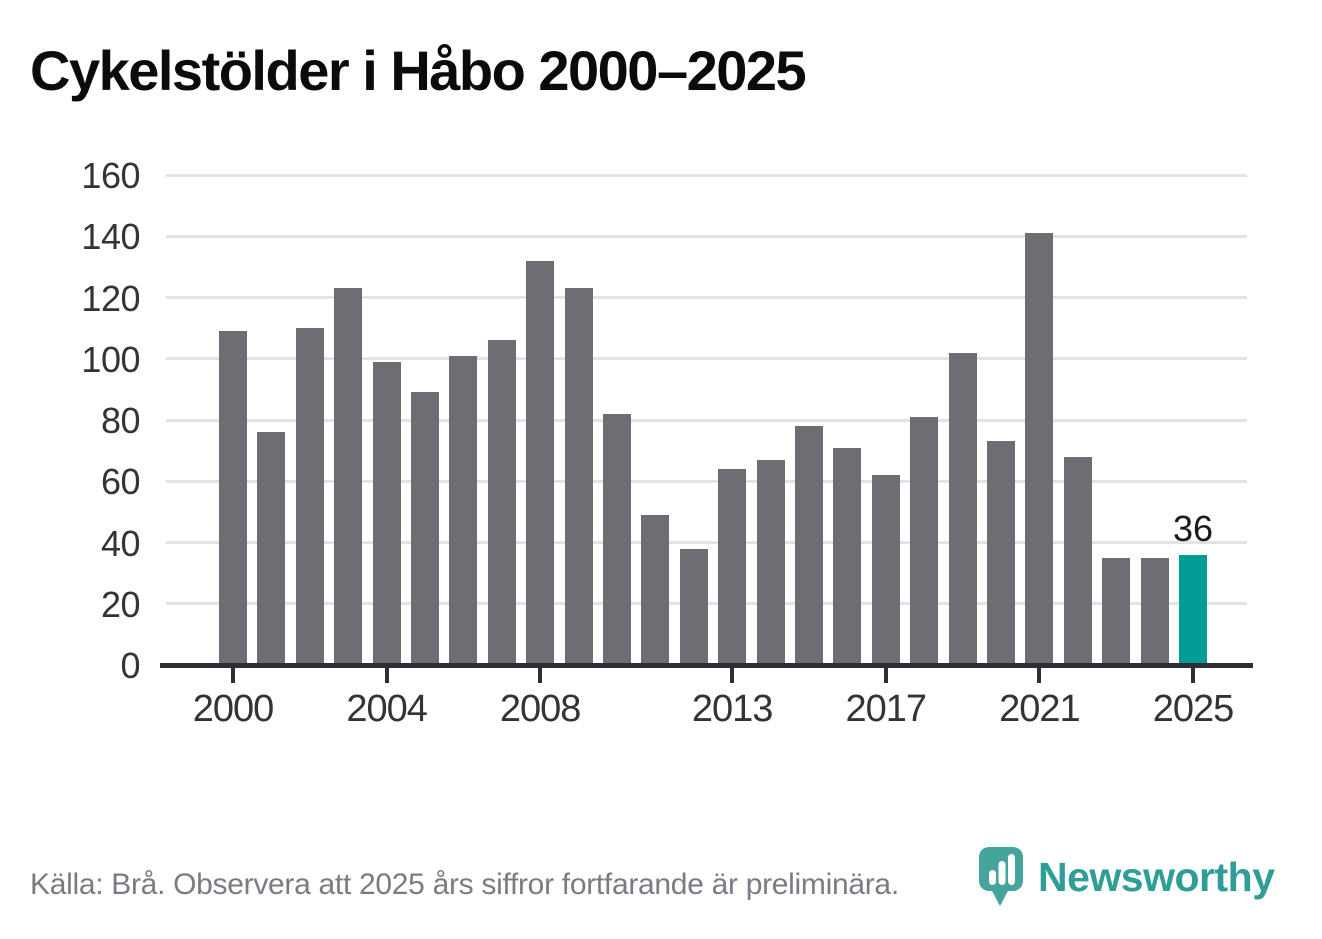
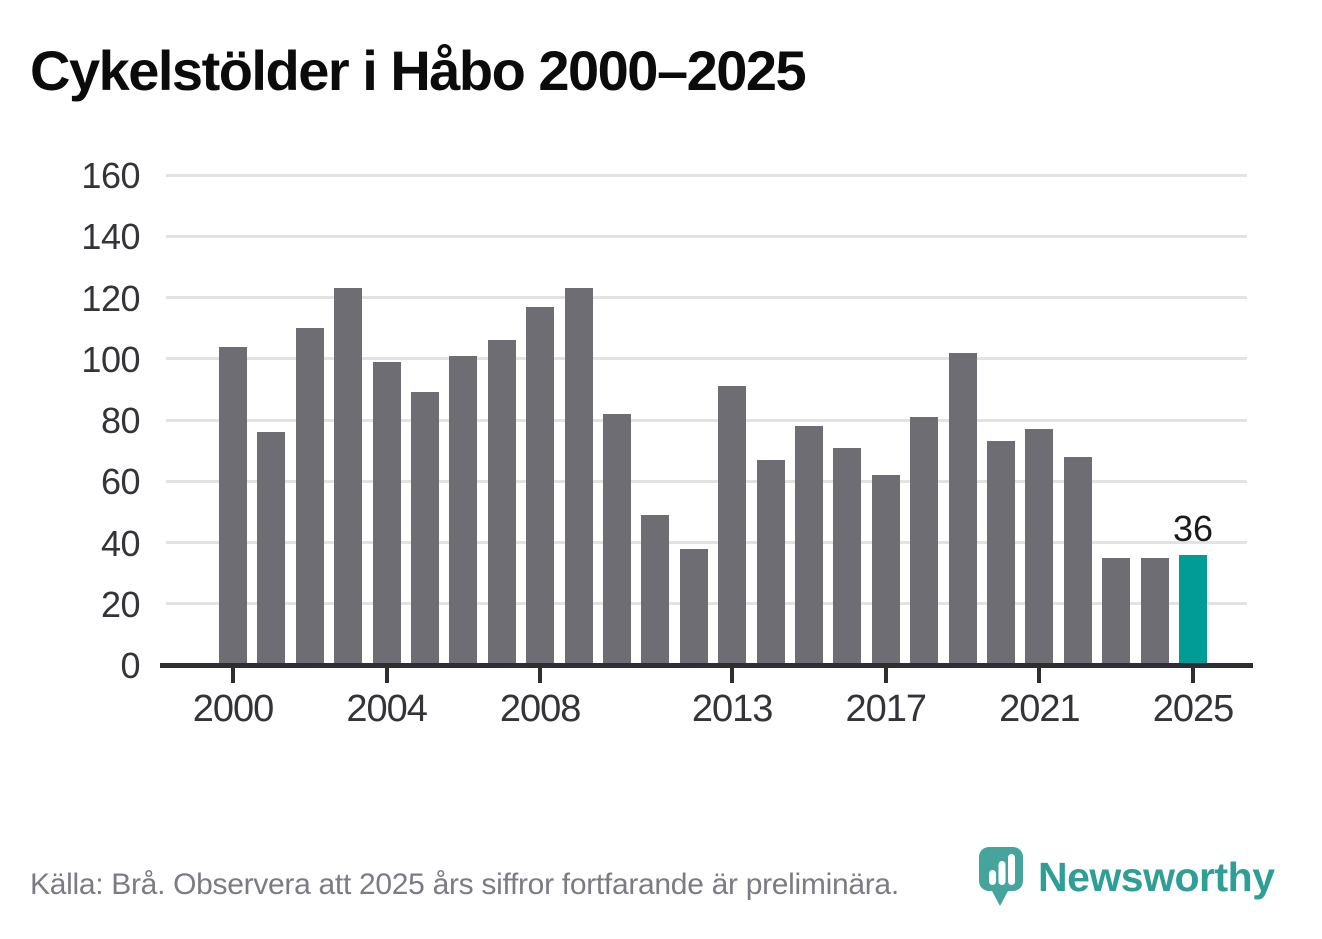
2000: 109 -> 104
2008: 132 -> 117
2013: 64 -> 91
2021: 141 -> 77
